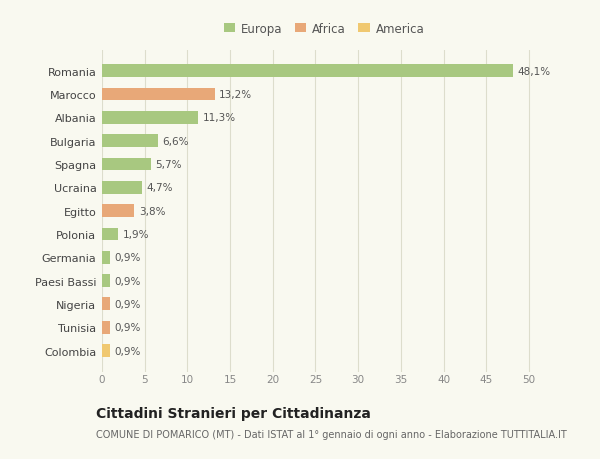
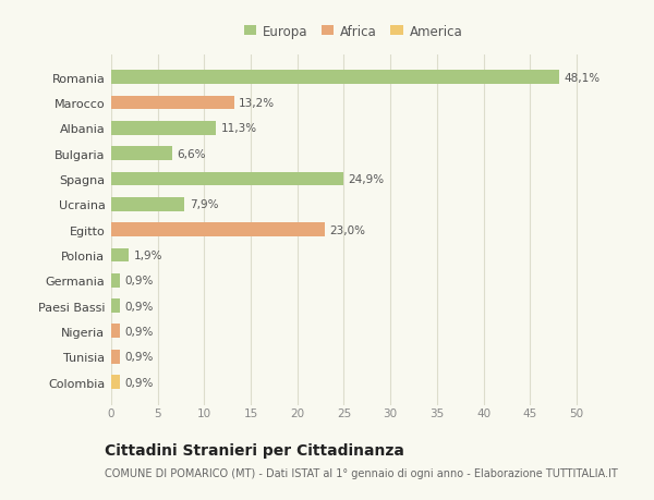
Spagna: 5,7% -> 24,9%
Ucraina: 4,7% -> 7,9%
Egitto: 3,8% -> 23,0%
